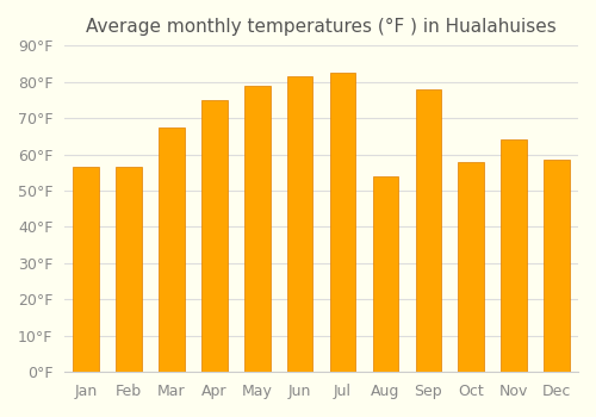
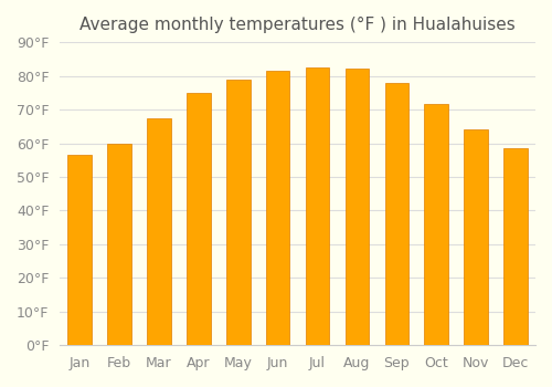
Feb: 56.5°F -> 60.0°F
Aug: 54.0°F -> 82.0°F
Oct: 58.0°F -> 71.5°F
